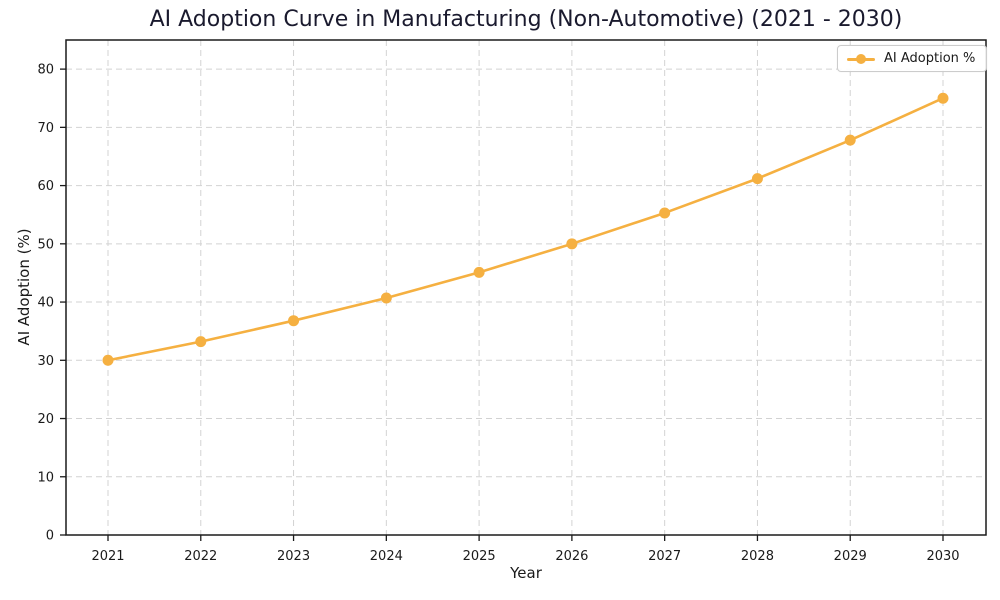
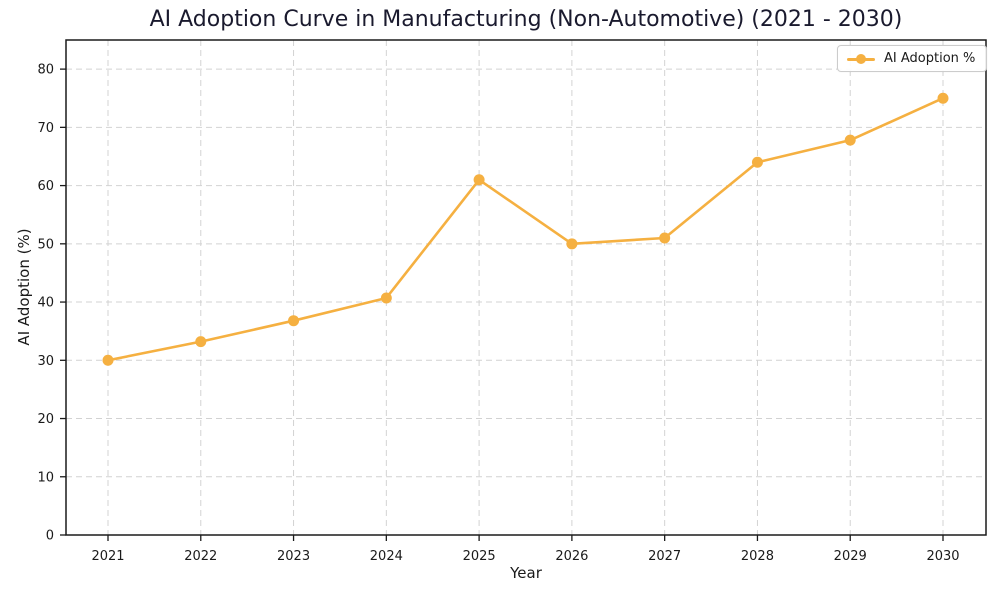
2025: 45 -> 61
2027: 55 -> 51
2028: 61 -> 64
